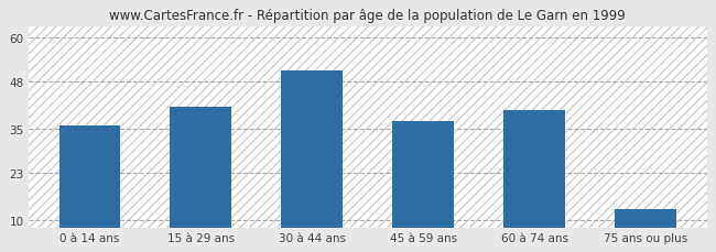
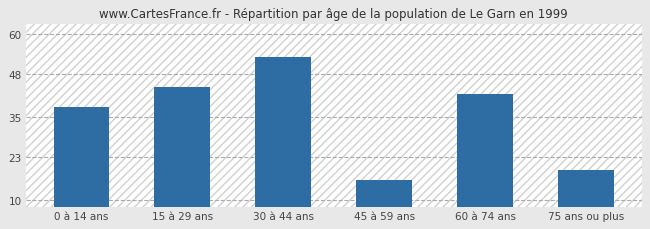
0 à 14 ans: 36 -> 38
15 à 29 ans: 41 -> 44
30 à 44 ans: 51 -> 53
45 à 59 ans: 37 -> 16
60 à 74 ans: 40 -> 42
75 ans ou plus: 13 -> 19
